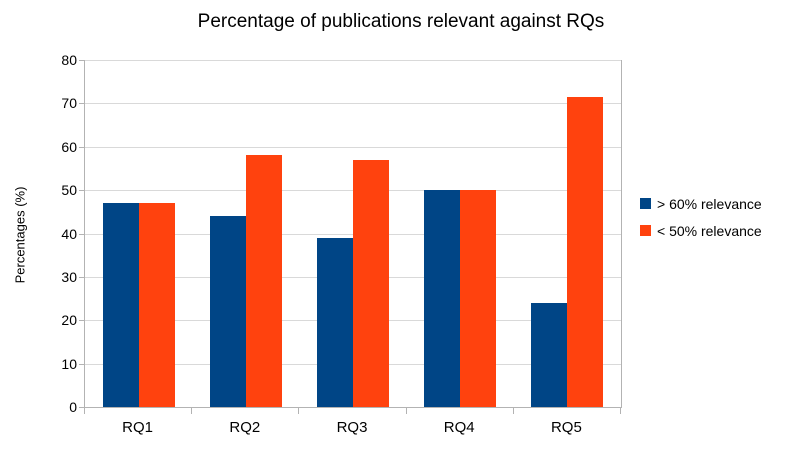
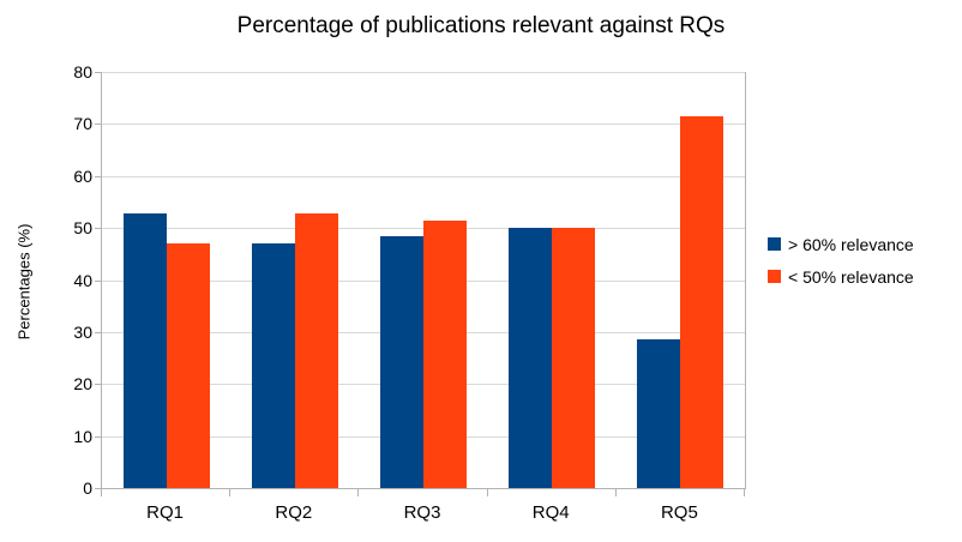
> 60% relevance/RQ1: 47 -> 53
> 60% relevance/RQ2: 44 -> 47
< 50% relevance/RQ2: 58 -> 53
> 60% relevance/RQ3: 39 -> 48
< 50% relevance/RQ3: 57 -> 52
> 60% relevance/RQ5: 24 -> 29
